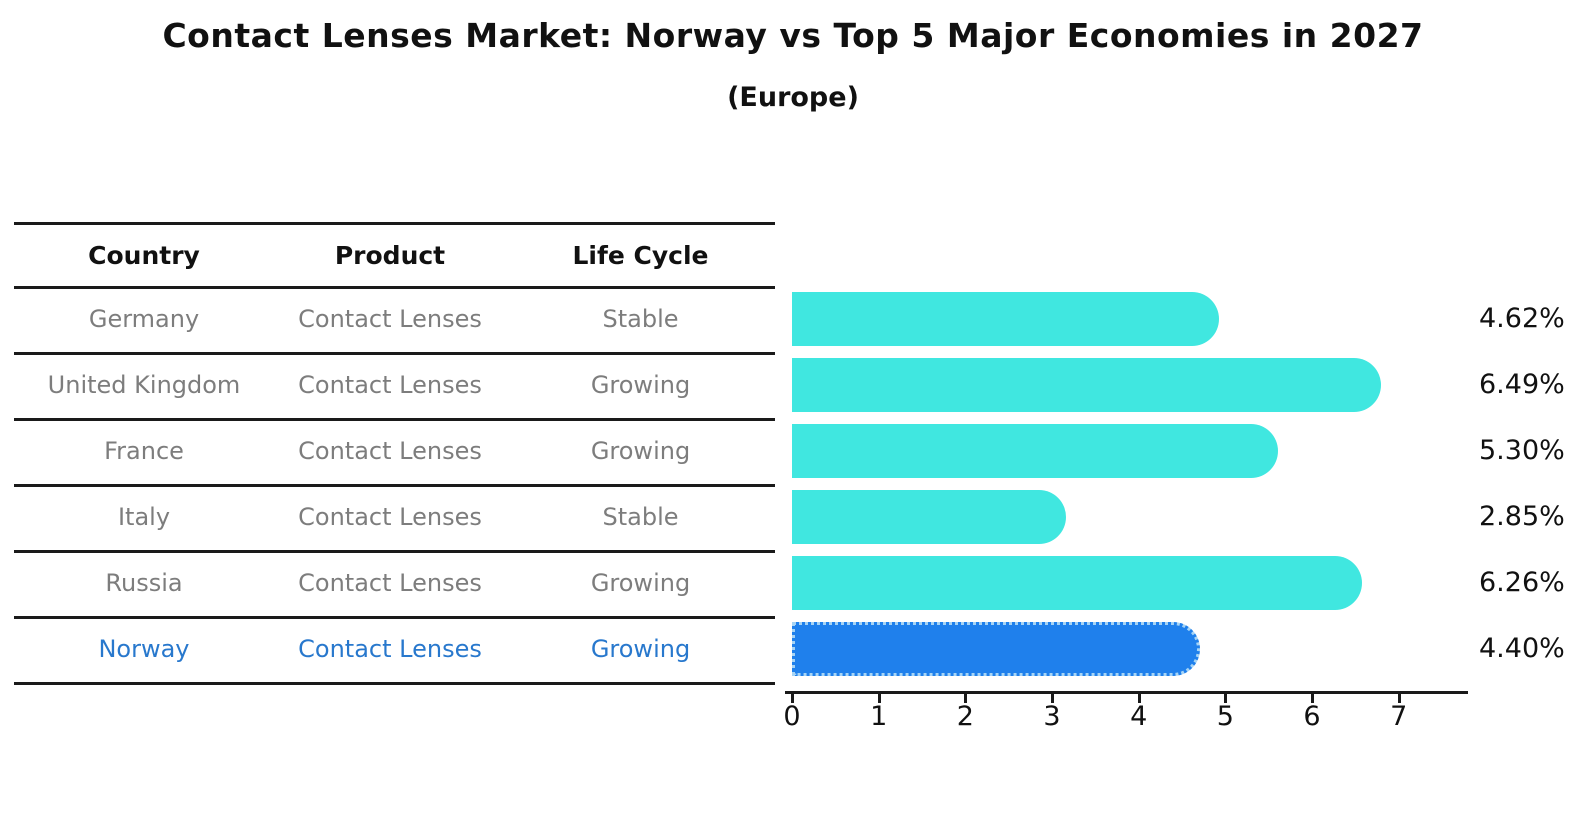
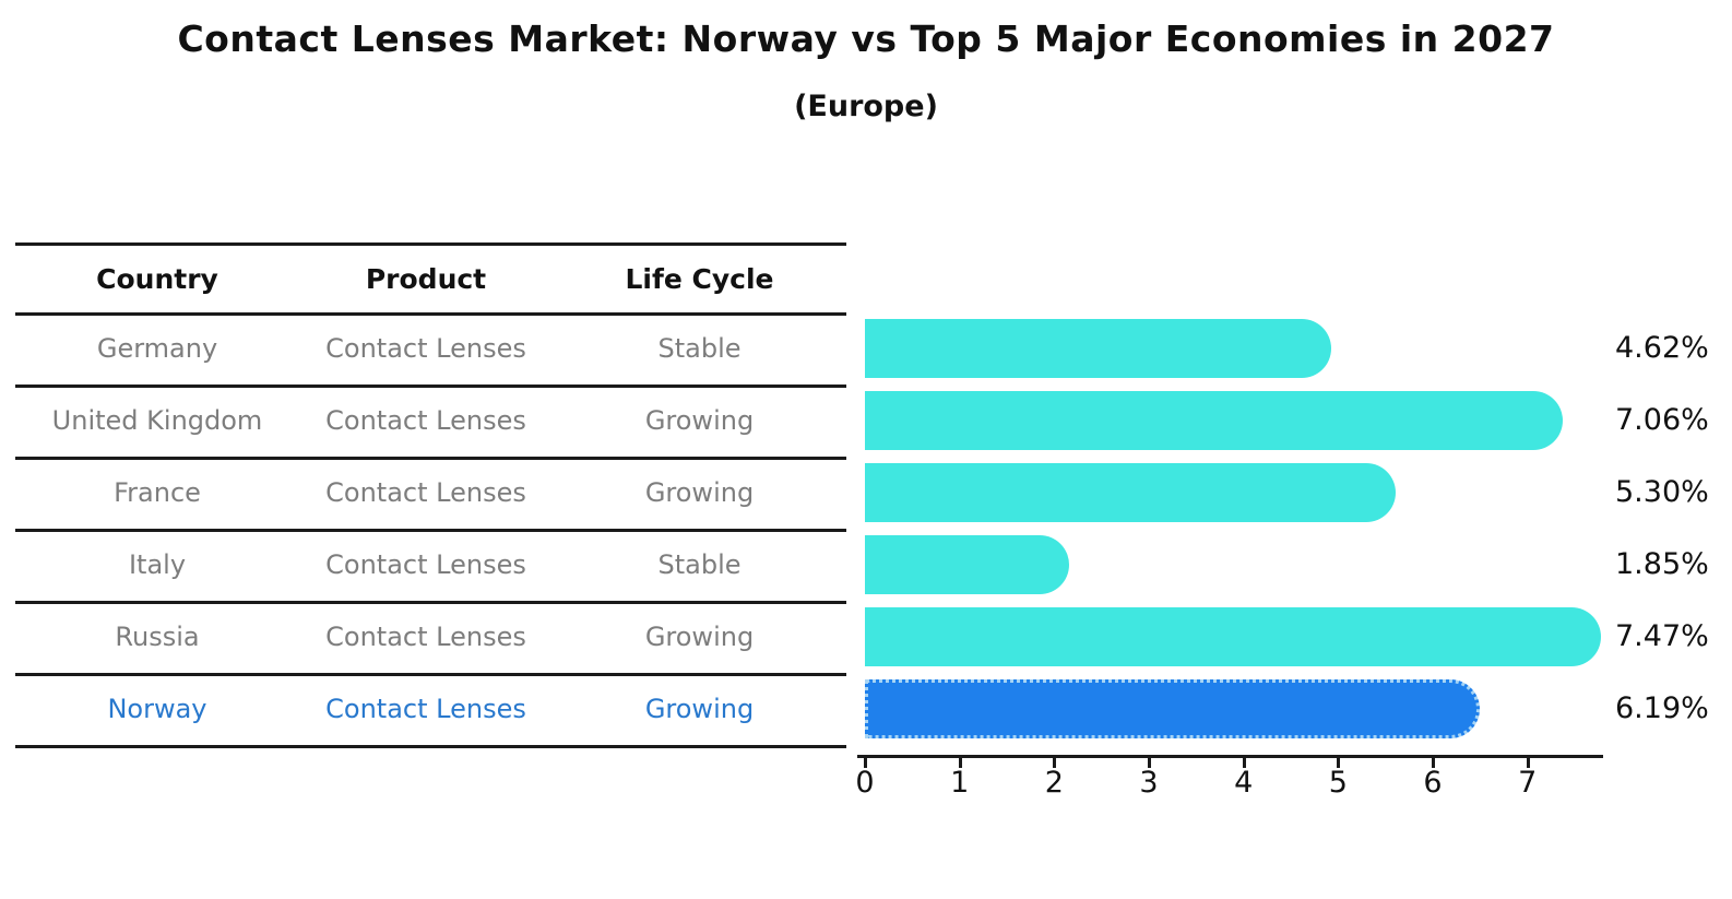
United Kingdom: 6.49% -> 7.06%
Italy: 2.85% -> 1.85%
Russia: 6.26% -> 7.47%
Norway: 4.40% -> 6.19%
